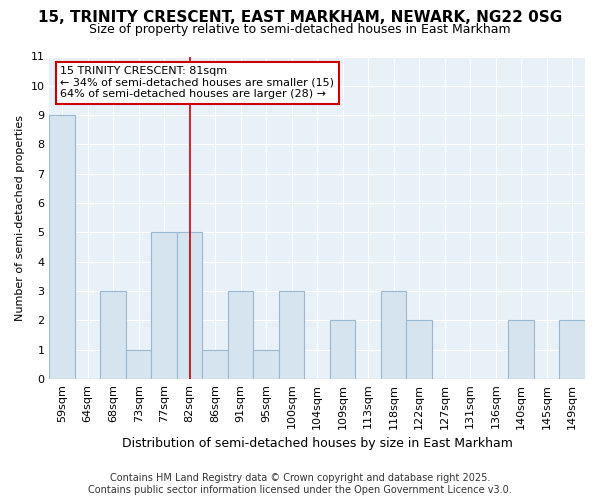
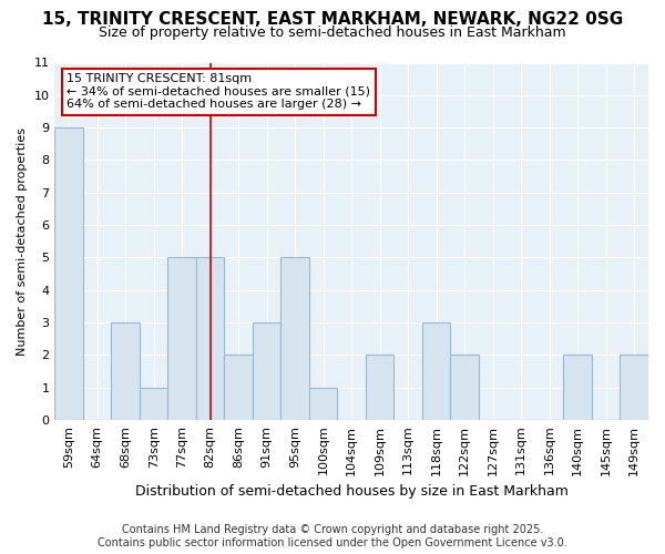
86sqm: 1 -> 2
95sqm: 1 -> 5
100sqm: 3 -> 1
